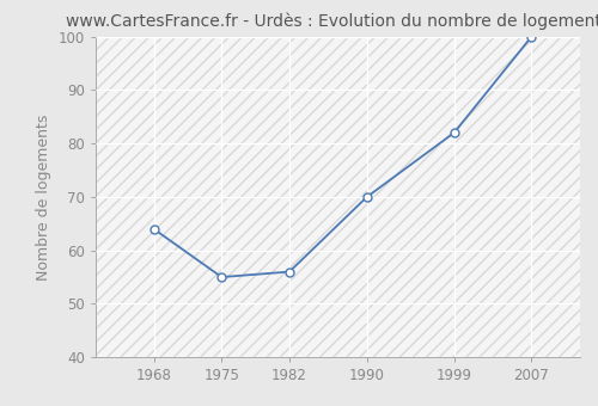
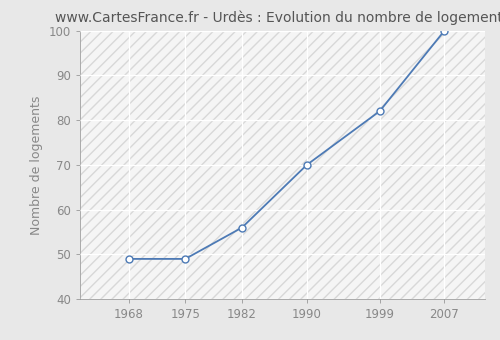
1968: 64 -> 49
1975: 55 -> 49
